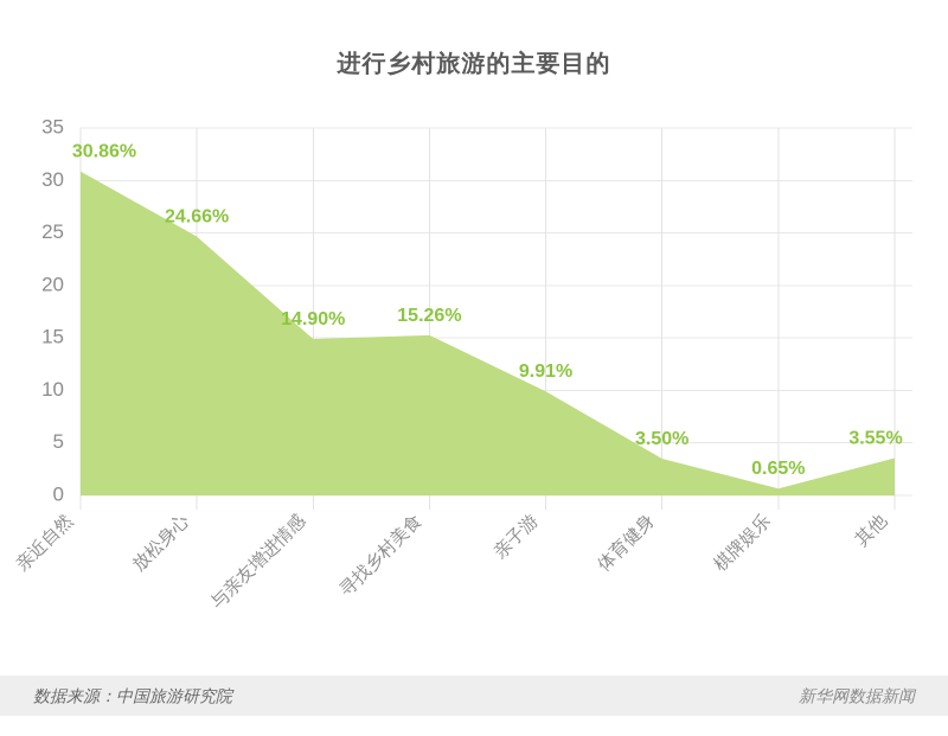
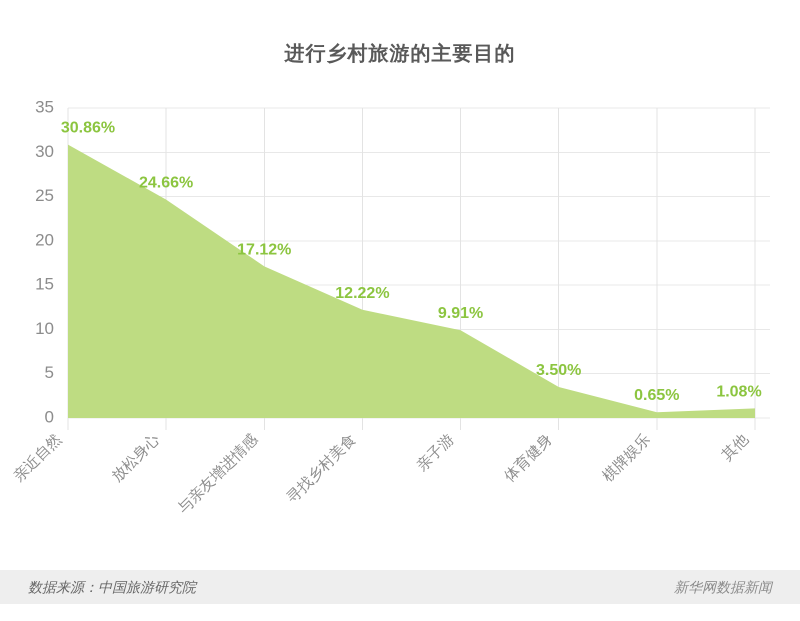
与亲友增进情感: 14.90% -> 17.12%
寻找乡村美食: 15.26% -> 12.22%
其他: 3.55% -> 1.08%
